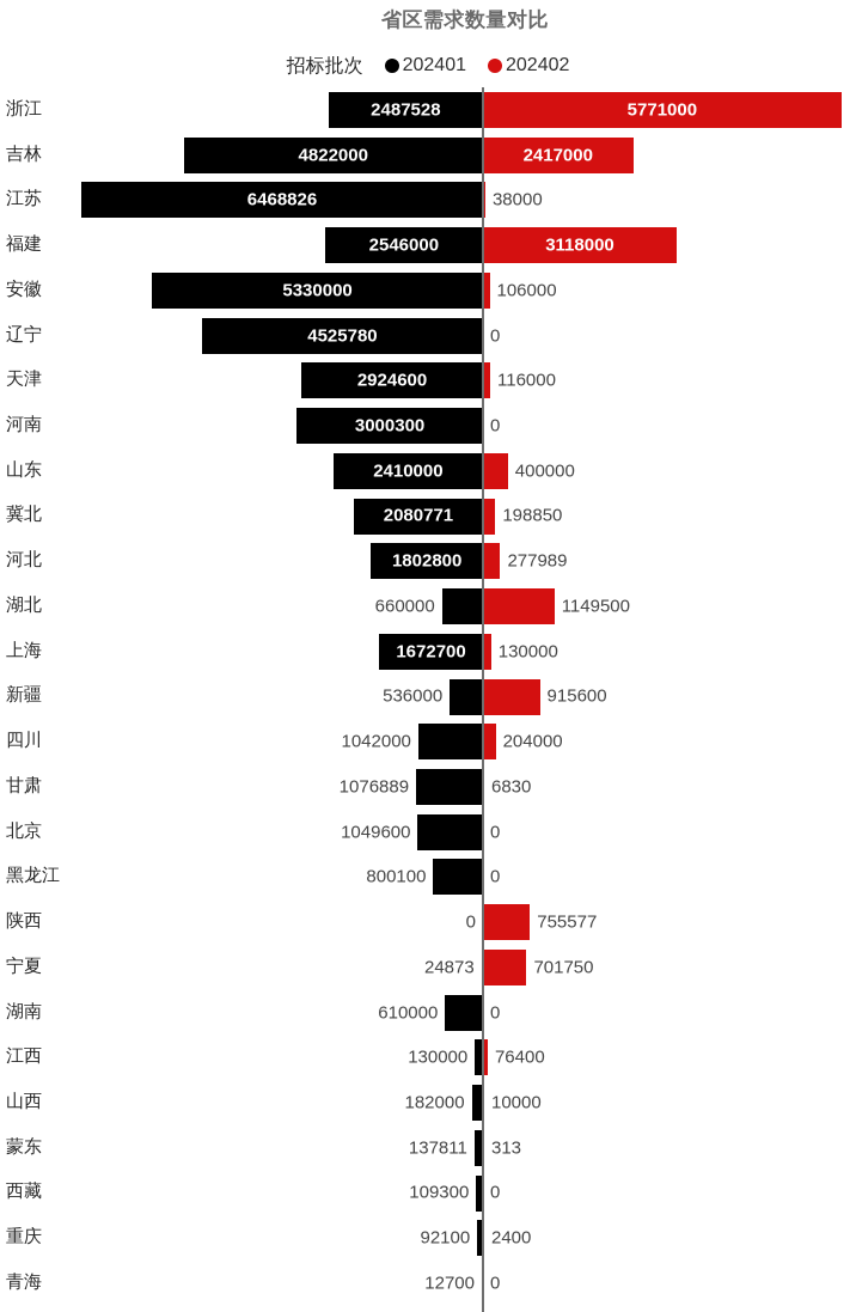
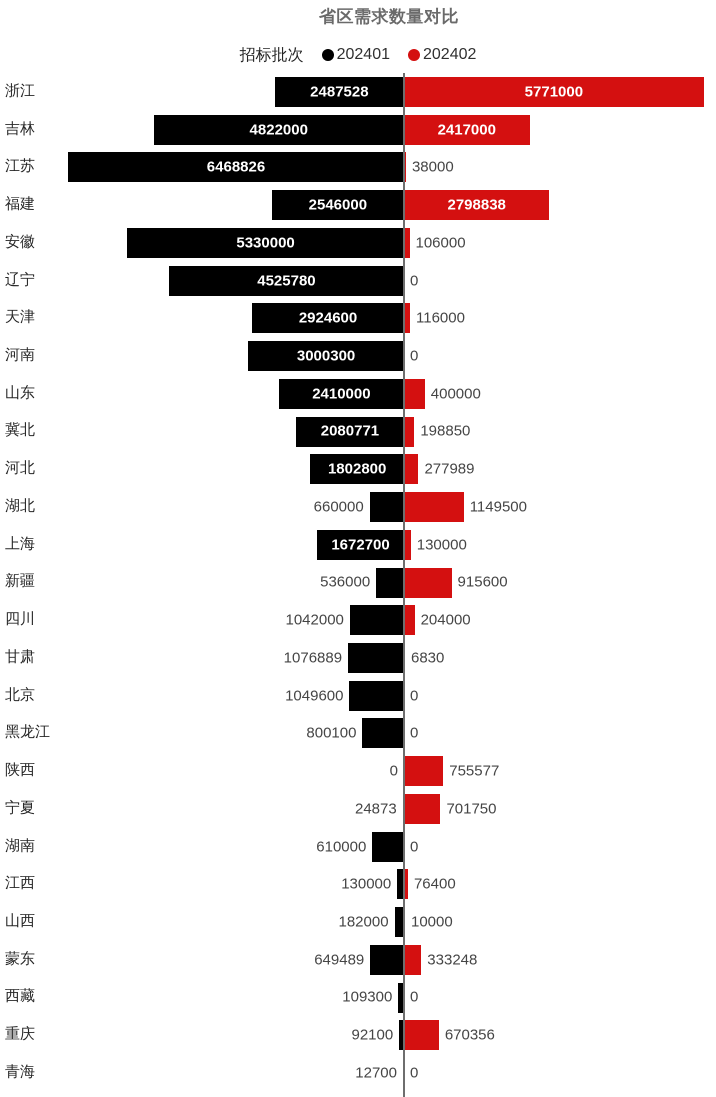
202402/福建: 3118000 -> 2798838
202401/蒙东: 137811 -> 649489
202402/蒙东: 313 -> 333248
202402/重庆: 2400 -> 670356
